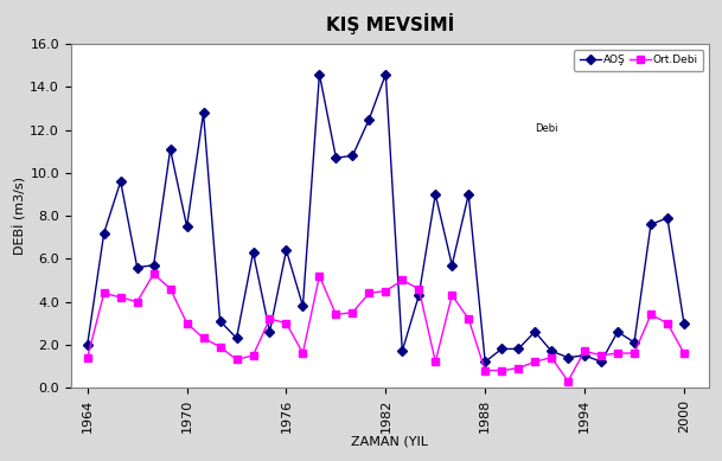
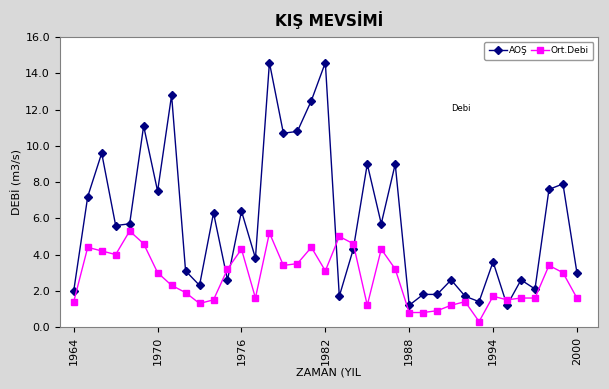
Ort.Debi/1976: 3.0 -> 4.3
Ort.Debi/1982: 4.5 -> 3.1
AOŞ/1994: 1.5 -> 3.6
